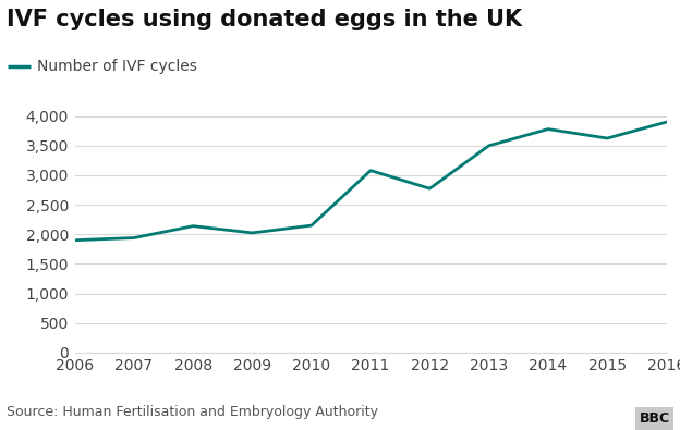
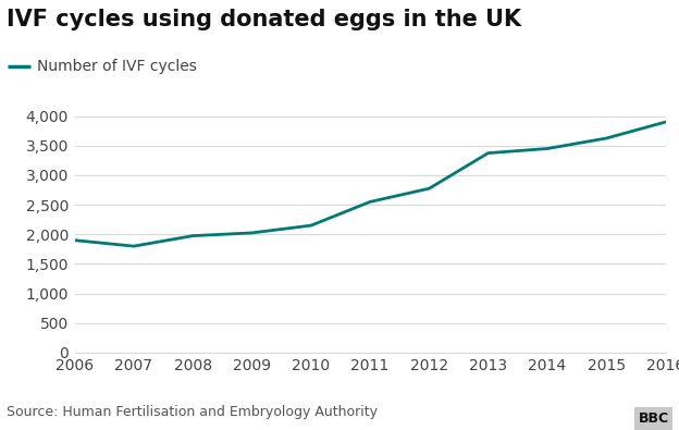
2007: 1,940 -> 1,800
2008: 2,140 -> 1,980
2011: 3,080 -> 2,550
2013: 3,500 -> 3,380
2014: 3,780 -> 3,450
